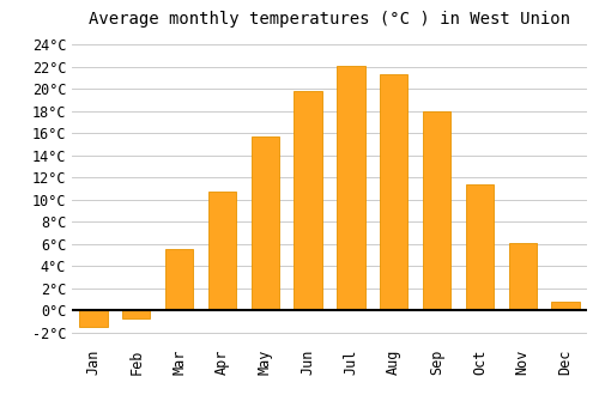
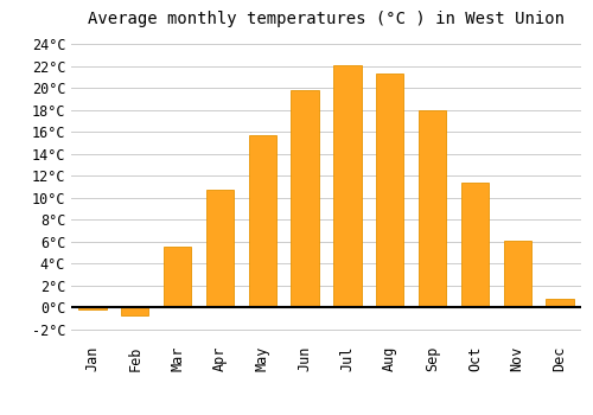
Jan: -1.5°C -> -0.2°C
